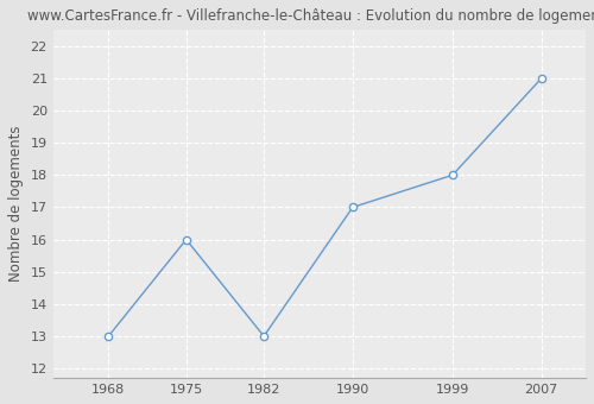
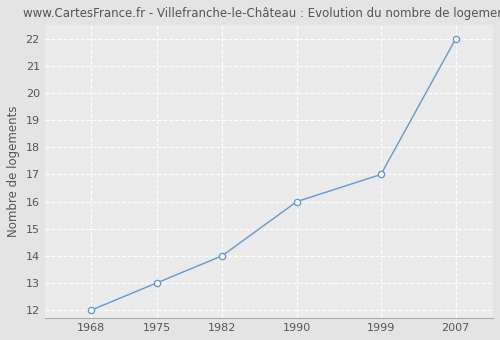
1968: 13 -> 12
1975: 16 -> 13
1982: 13 -> 14
1990: 17 -> 16
1999: 18 -> 17
2007: 21 -> 22
